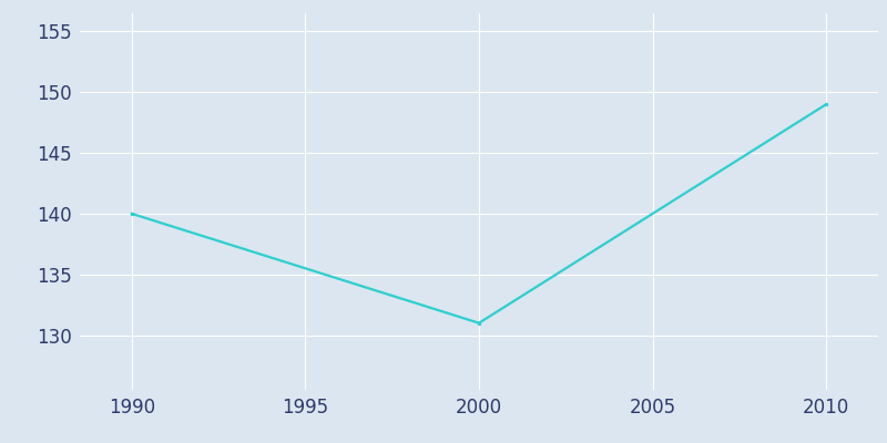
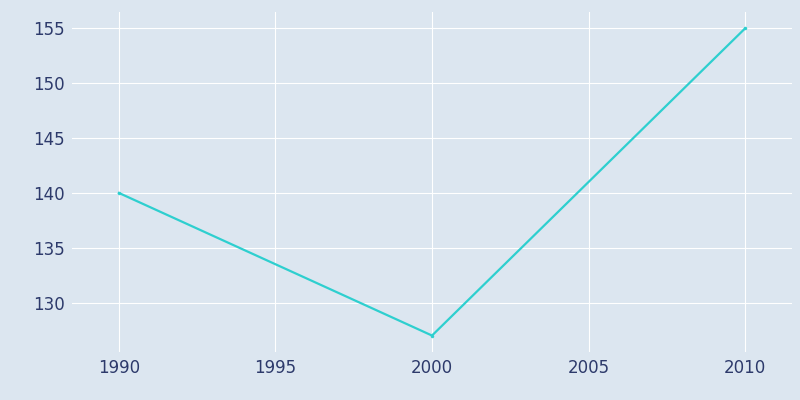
2000: 131 -> 127
2010: 149 -> 155
